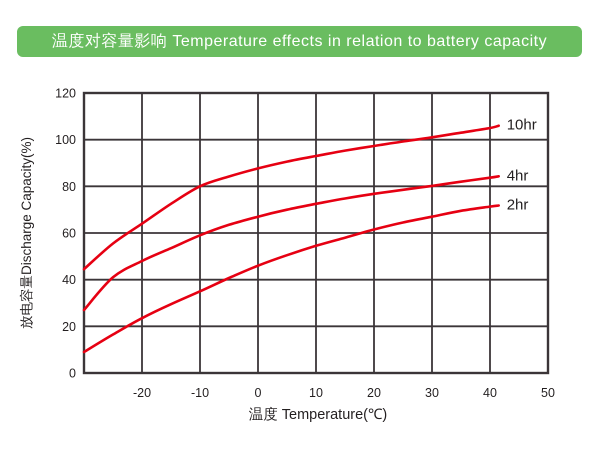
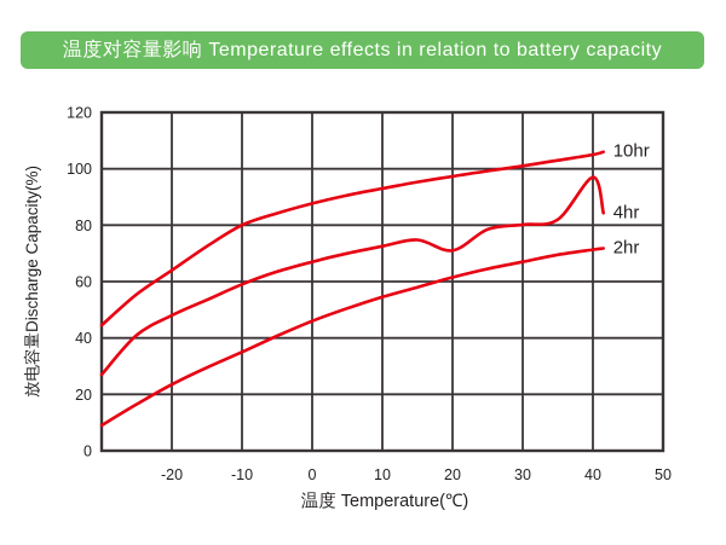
4hr/20: 77 -> 71
4hr/40: 84 -> 97
